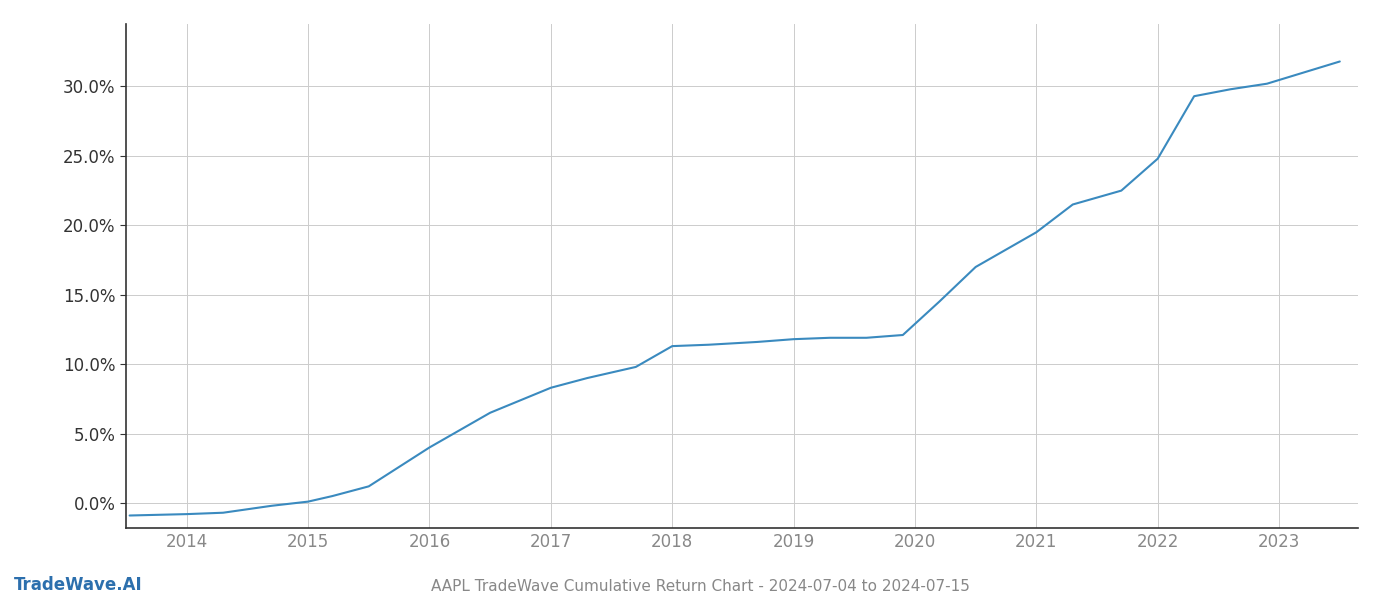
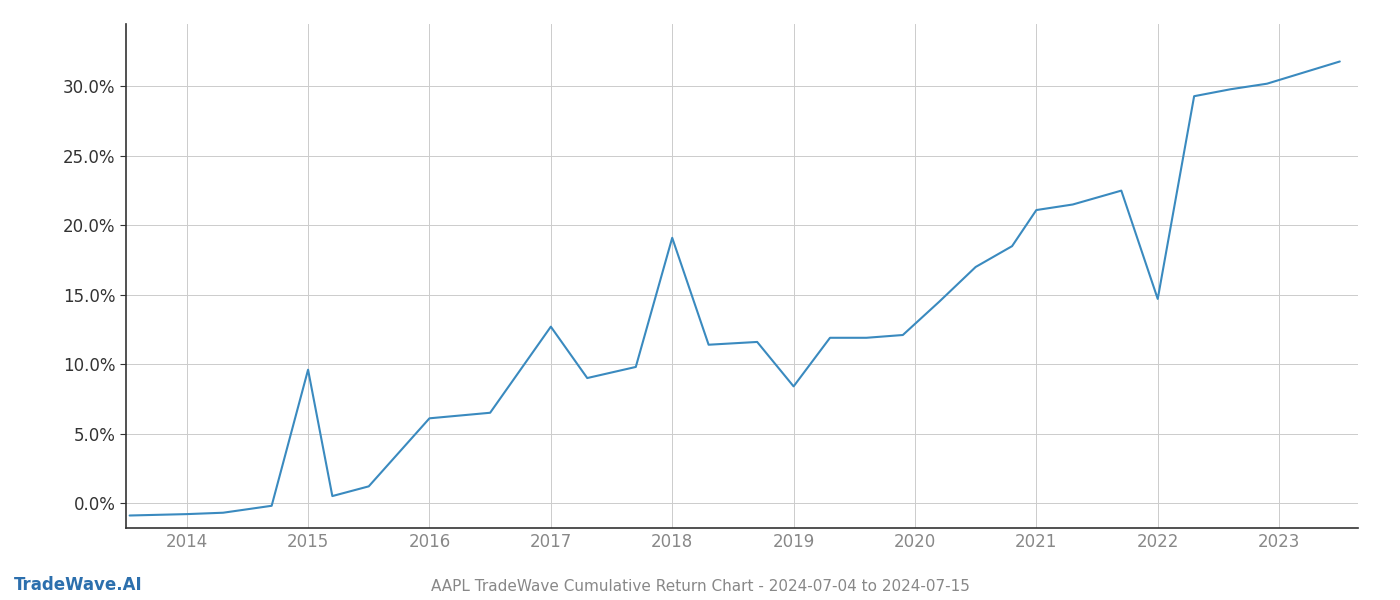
2015: 0.1% -> 9.6%
2016: 4.0% -> 6.1%
2017: 8.3% -> 12.7%
2018: 11.3% -> 19.1%
2019: 11.8% -> 8.4%
2021: 19.5% -> 21.1%
2022: 24.8% -> 14.7%
